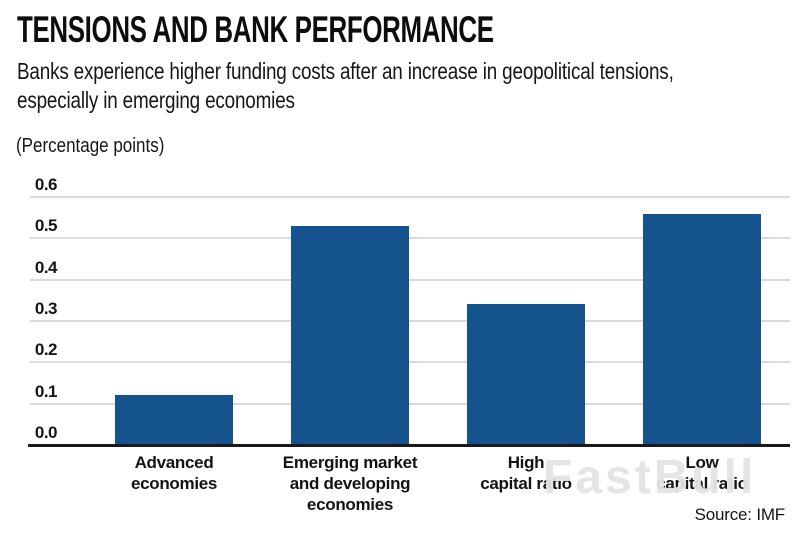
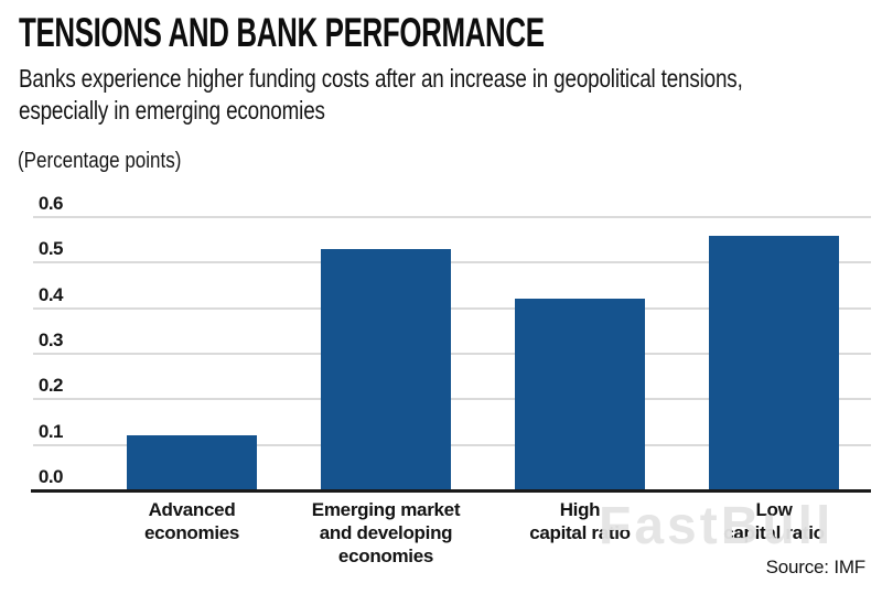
High capital ratio: 0.34 -> 0.42
